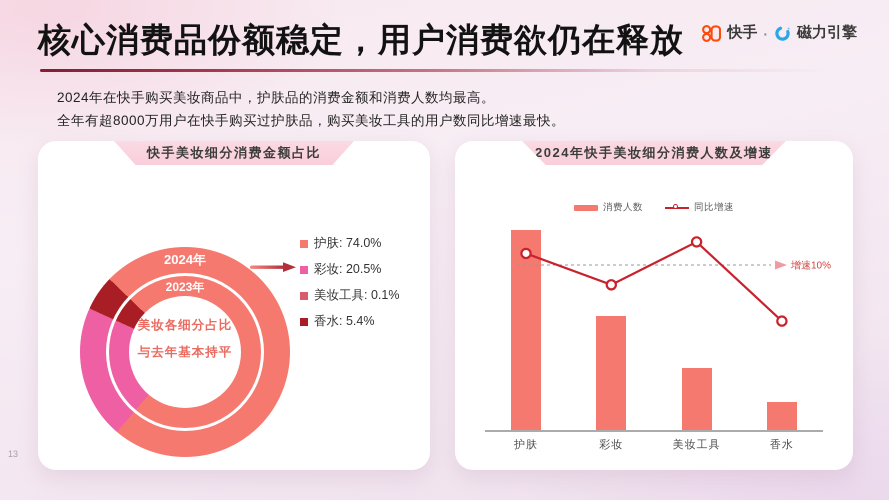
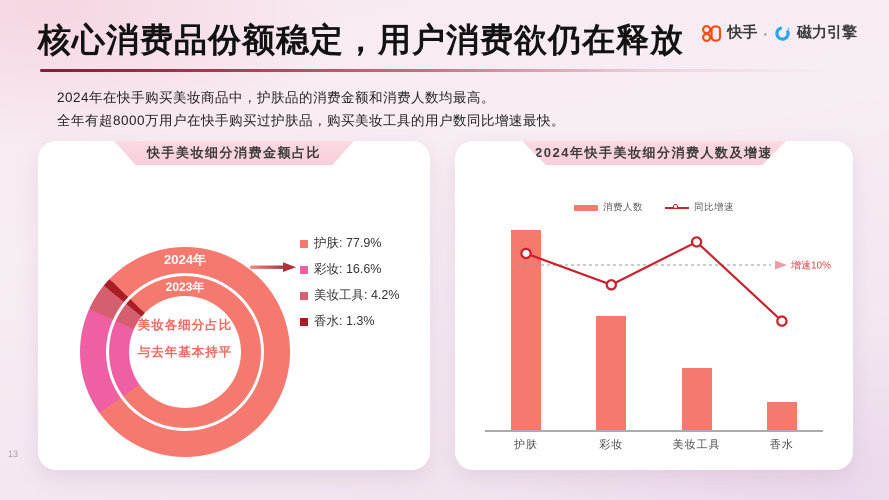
快手美妆细分消费金额占比/护肤: 74.0% -> 77.9%
快手美妆细分消费金额占比/彩妆: 20.5% -> 16.6%
快手美妆细分消费金额占比/美妆工具: 0.1% -> 4.2%
快手美妆细分消费金额占比/香水: 5.4% -> 1.3%
